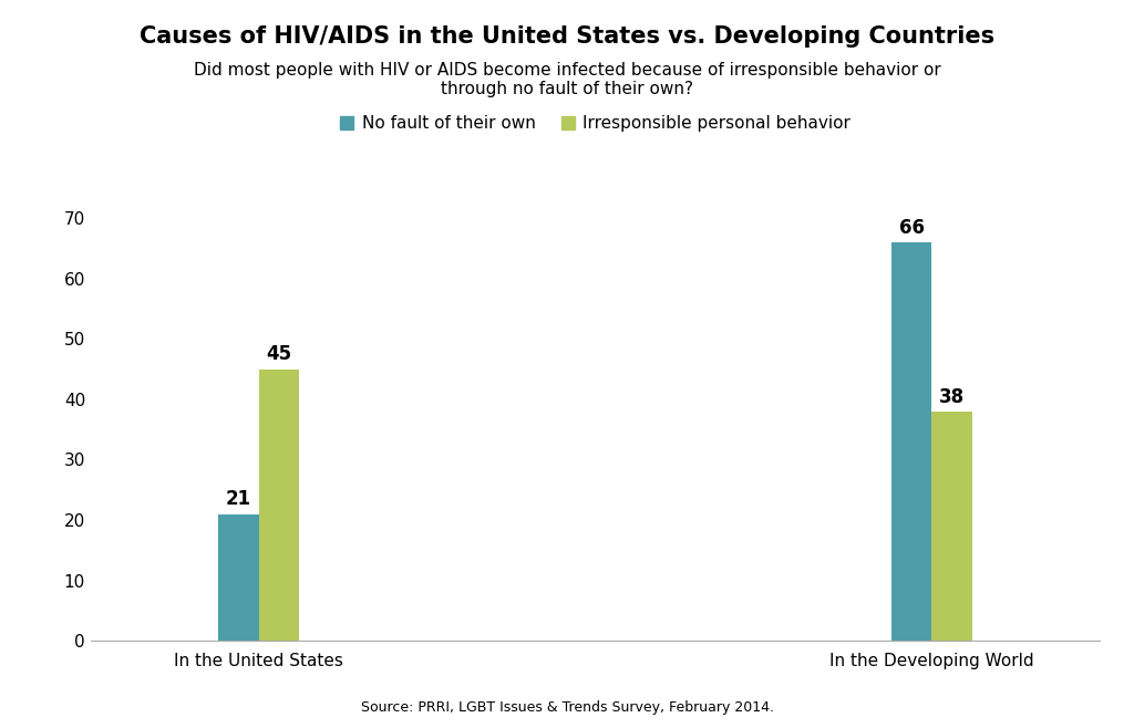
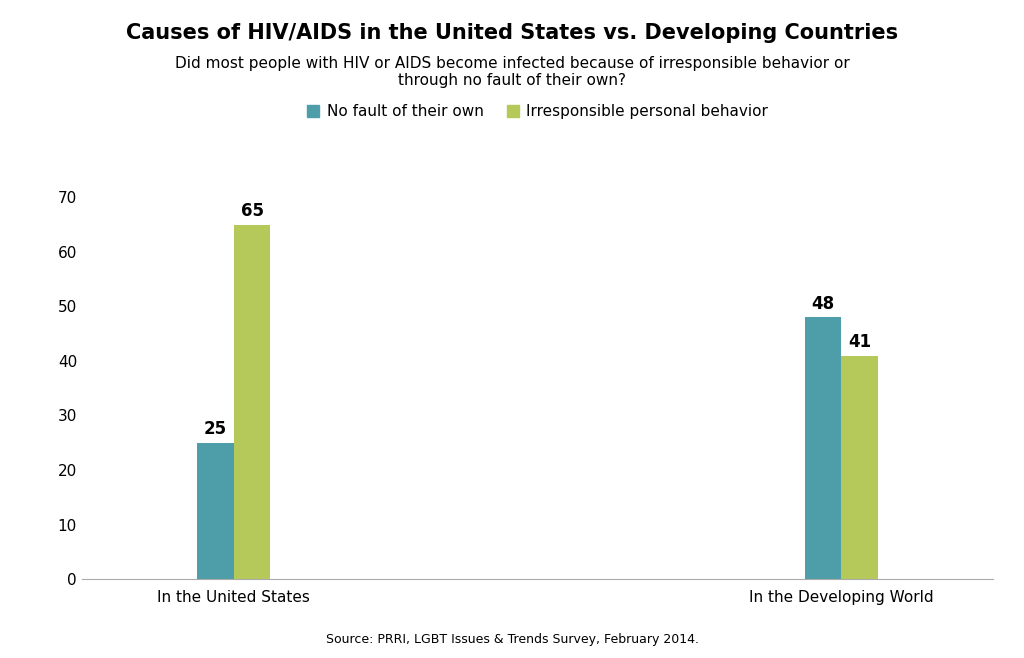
No fault of their own/In the United States: 21 -> 25
Irresponsible personal behavior/In the United States: 45 -> 65
No fault of their own/In the Developing World: 66 -> 48
Irresponsible personal behavior/In the Developing World: 38 -> 41
